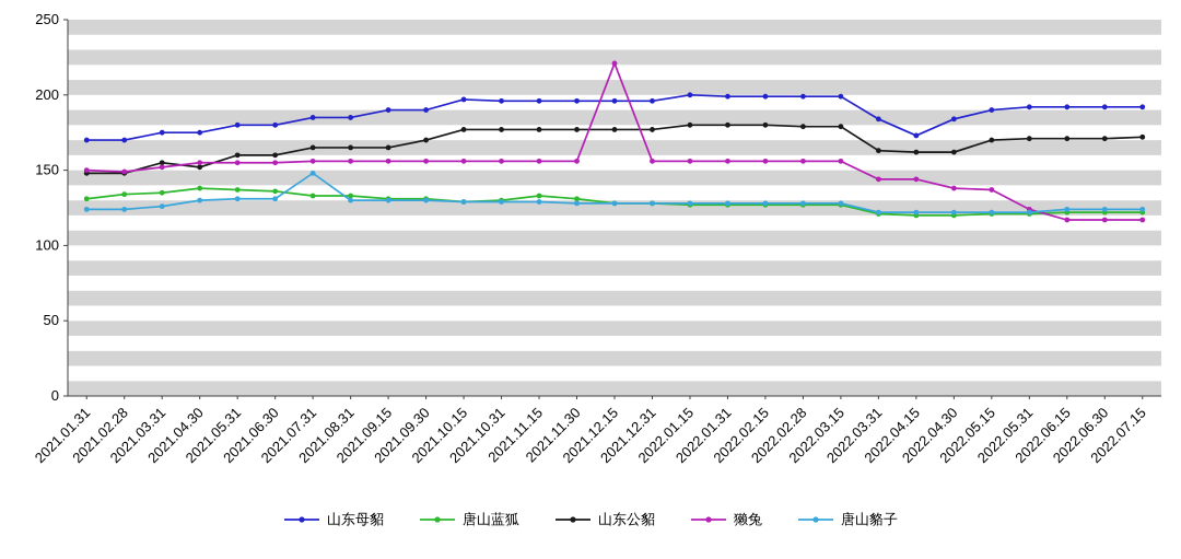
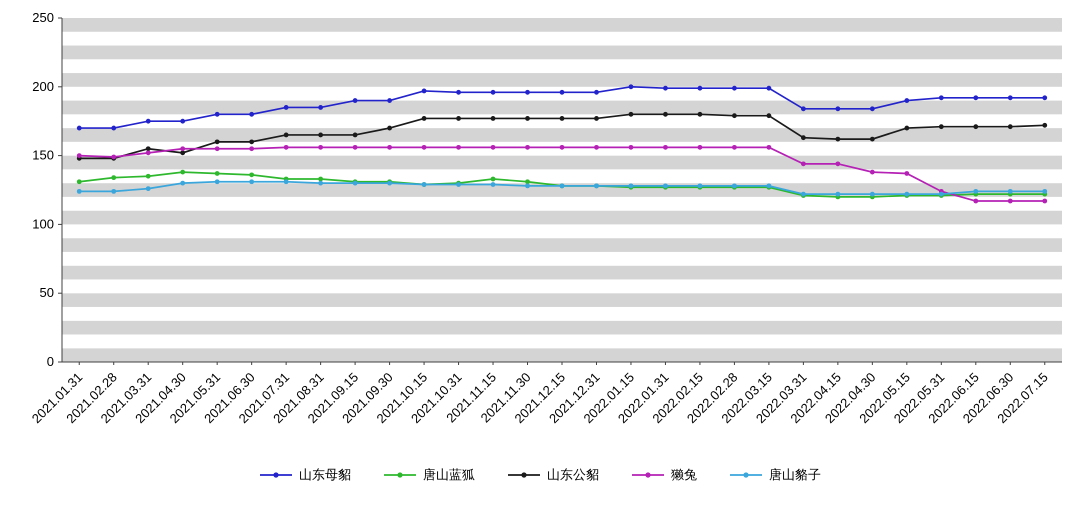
唐山貉子/2021.07.31: 148 -> 131
獭兔/2021.12.15: 221 -> 156
山东母貂/2022.04.15: 173 -> 184
